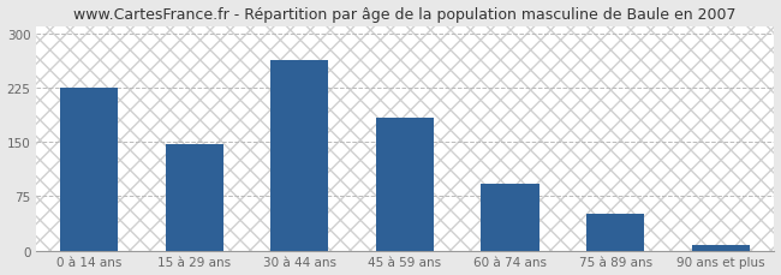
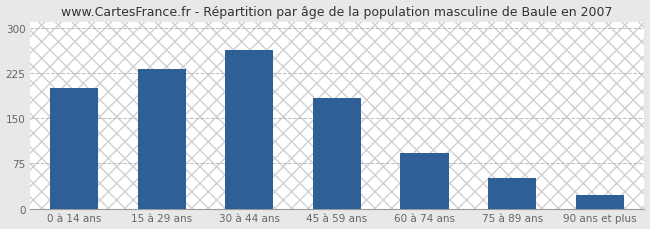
0 à 14 ans: 224 -> 200
15 à 29 ans: 147 -> 232
90 ans et plus: 7 -> 22
